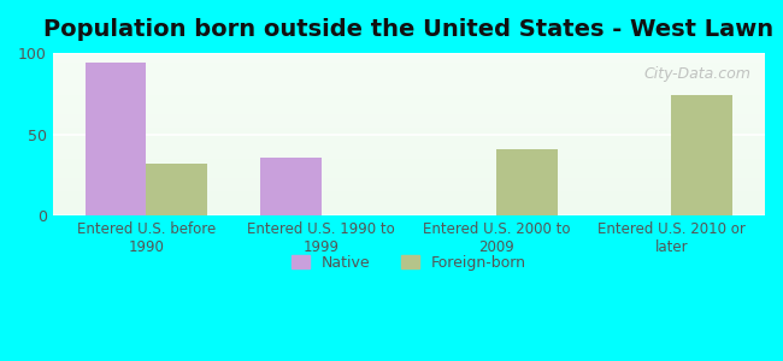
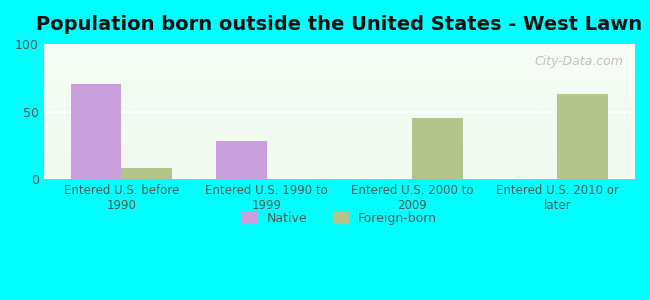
Native/Entered U.S. before 1990: 94 -> 70
Foreign-born/Entered U.S. before 1990: 32 -> 8
Native/Entered U.S. 1990 to 1999: 36 -> 28
Foreign-born/Entered U.S. 2000 to 2009: 41 -> 45
Foreign-born/Entered U.S. 2010 or later: 74 -> 63
